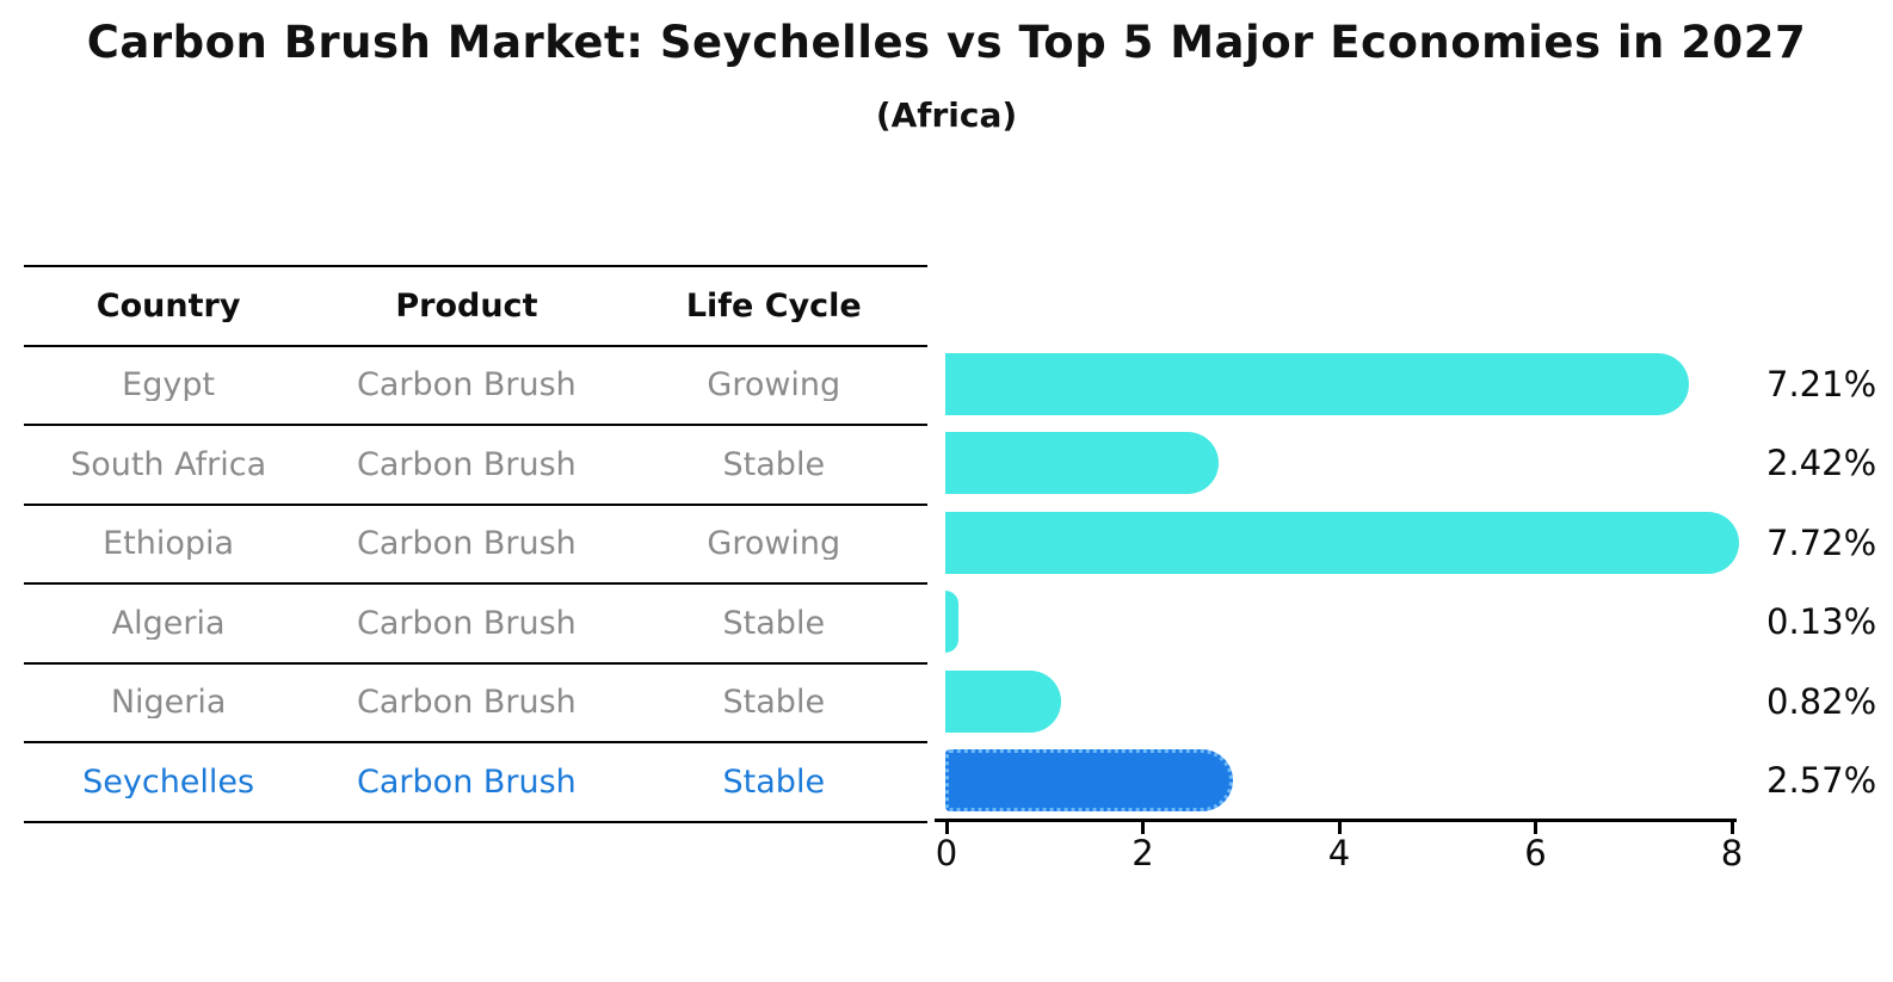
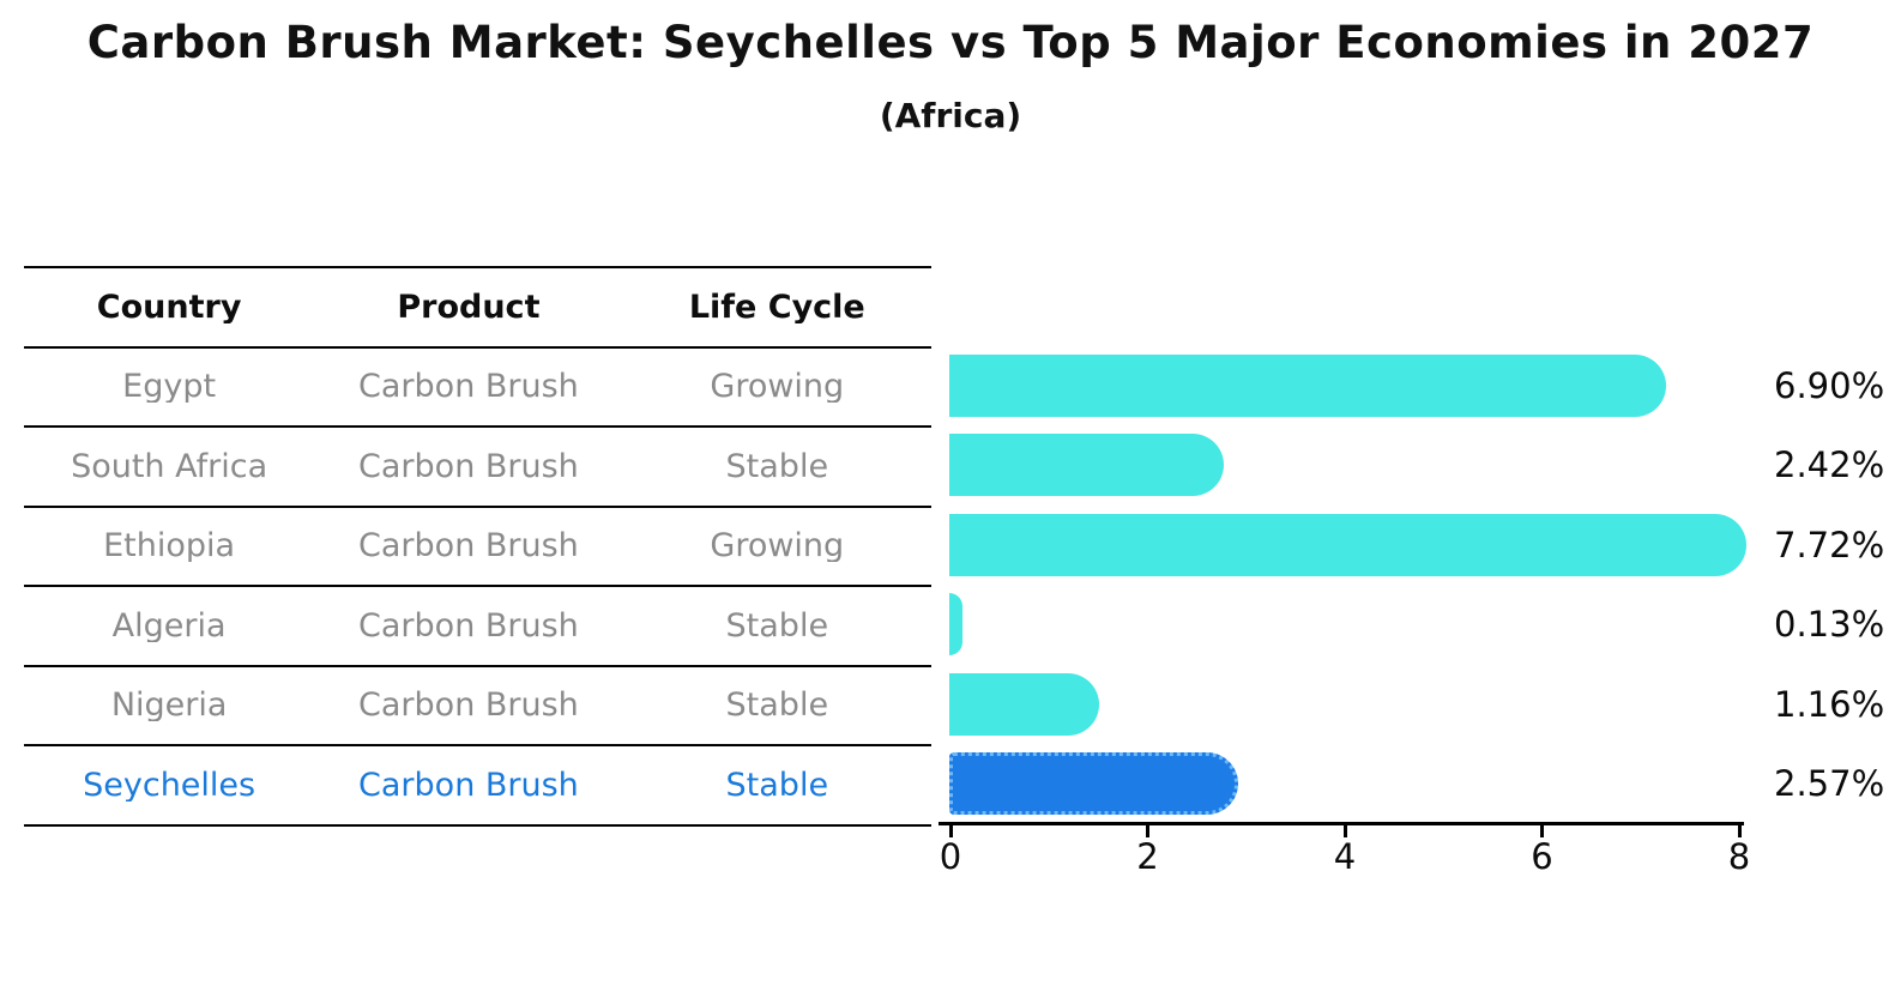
Egypt: 7.21% -> 6.90%
Nigeria: 0.82% -> 1.16%
